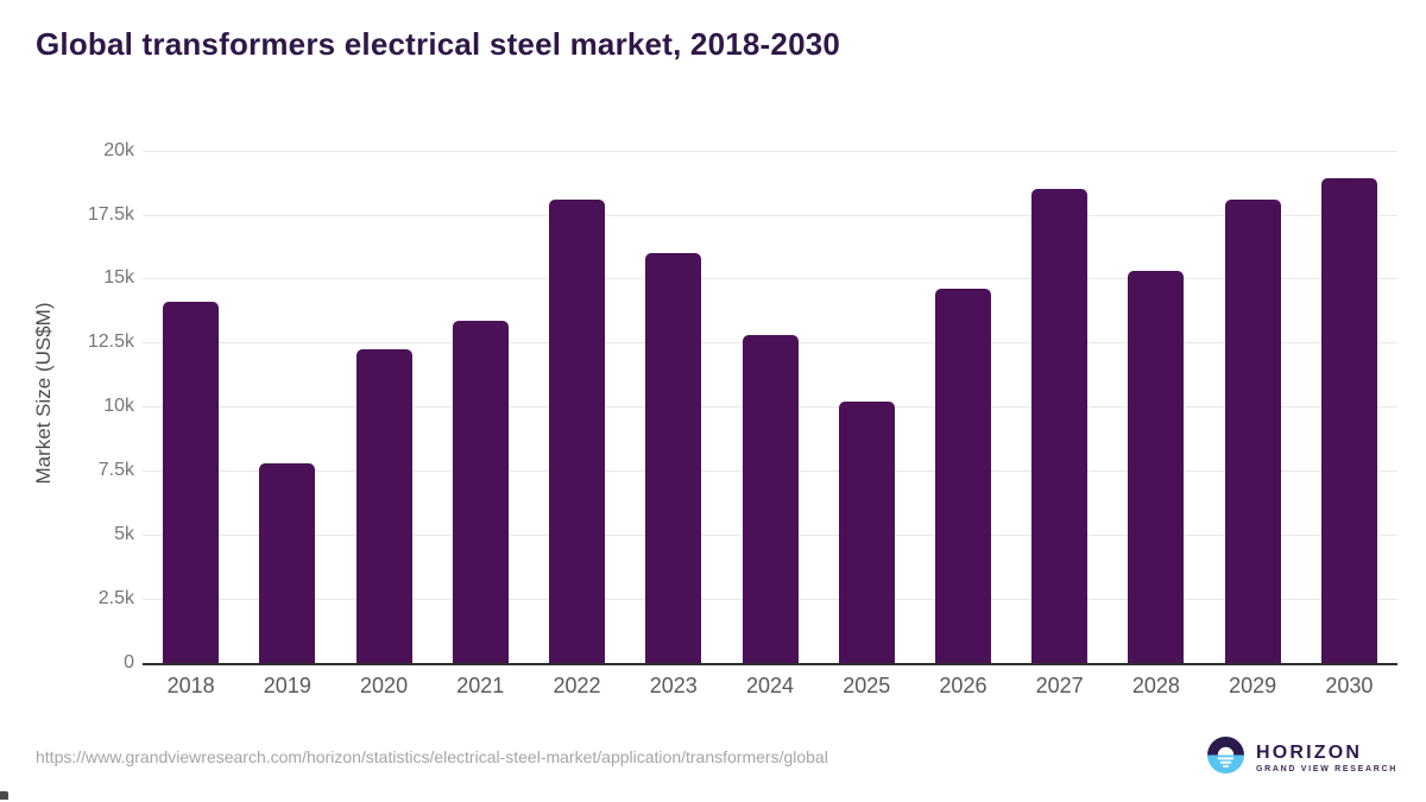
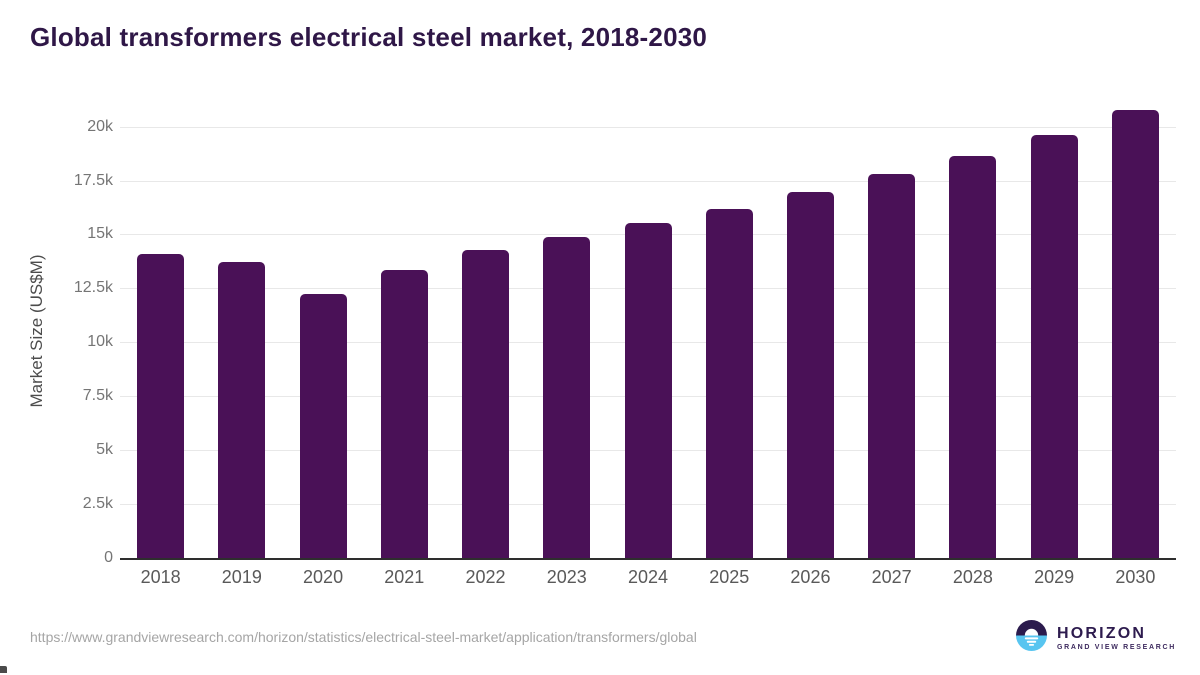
2019: 7.8k -> 13.7k
2022: 18.1k -> 14.3k
2023: 16.0k -> 14.9k
2024: 12.8k -> 15.6k
2025: 10.2k -> 16.2k
2026: 14.6k -> 17.0k
2027: 18.5k -> 17.8k
2028: 15.3k -> 18.6k
2029: 18.1k -> 19.6k
2030: 18.9k -> 20.8k
